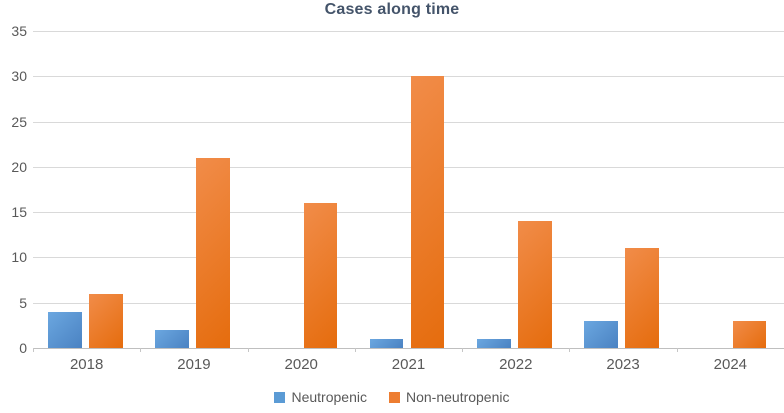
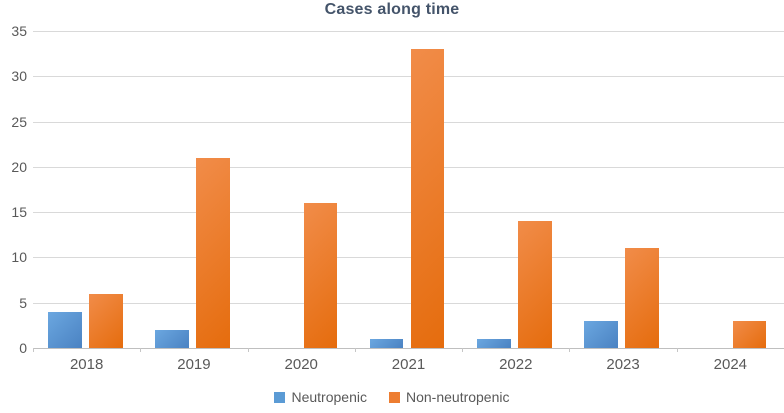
Non-neutropenic/2021: 30 -> 33
